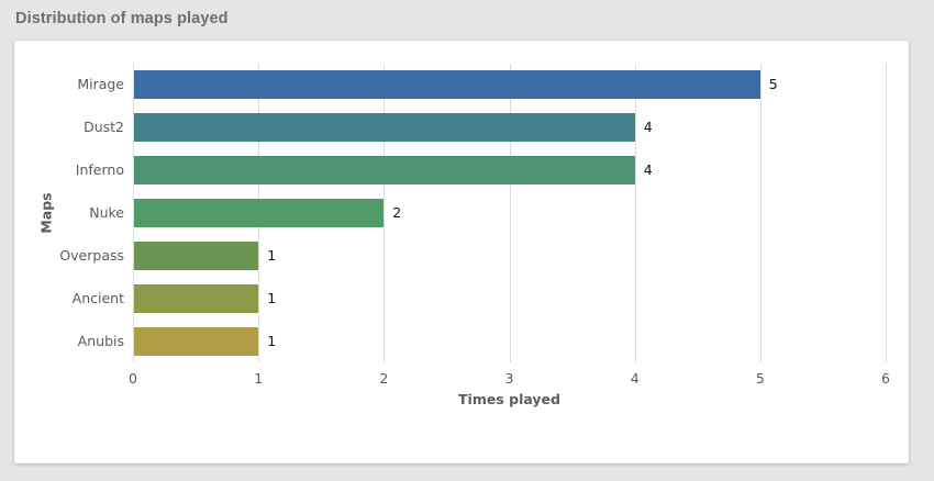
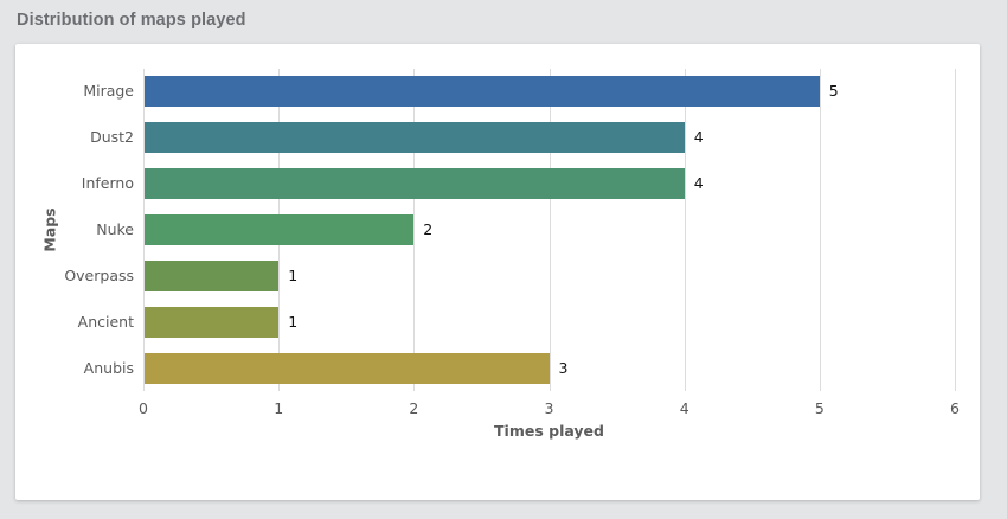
Anubis: 1 -> 3
